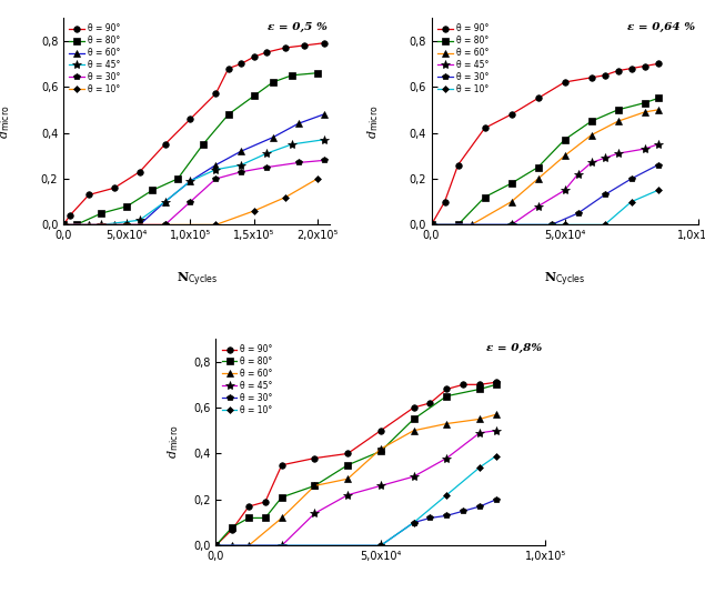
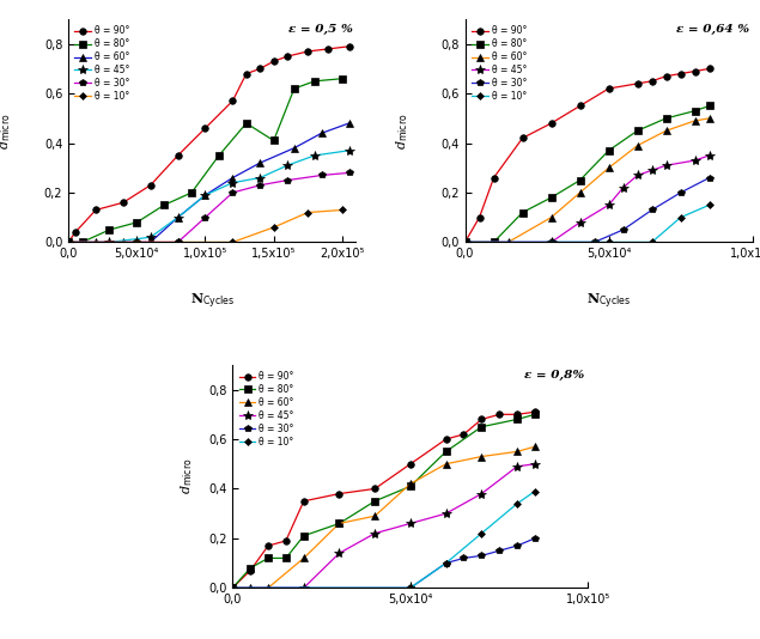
θ = 80°/1,5x10⁵: 0,56 -> 0,41
θ = 10°/2,0x10⁵: 0,20 -> 0,13
